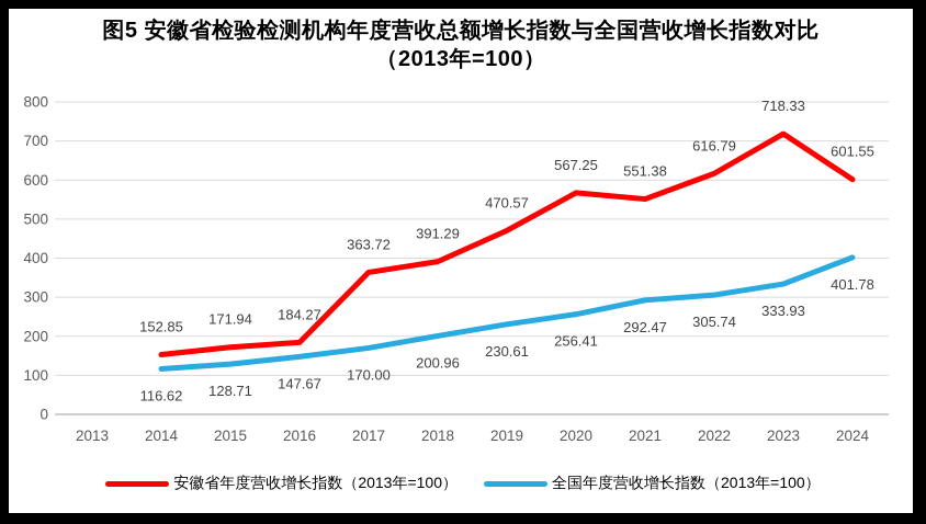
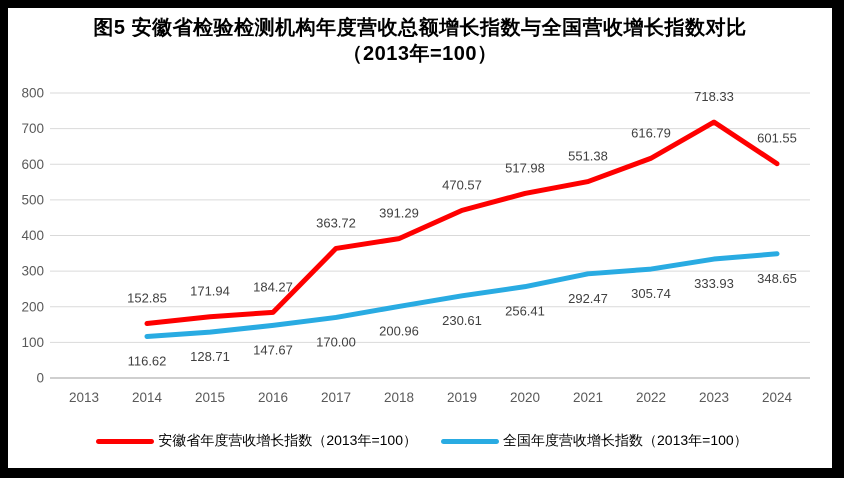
安徽省年度营收增长指数（2013年=100）/2020: 567.25 -> 517.98
全国年度营收增长指数（2013年=100）/2024: 401.78 -> 348.65
